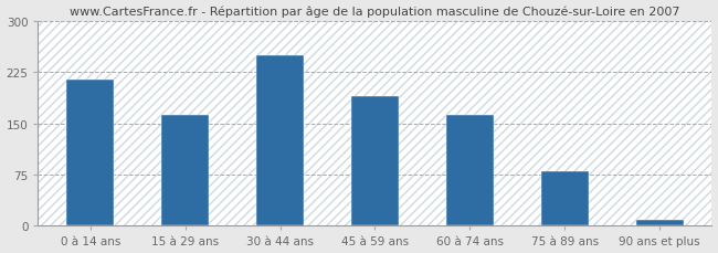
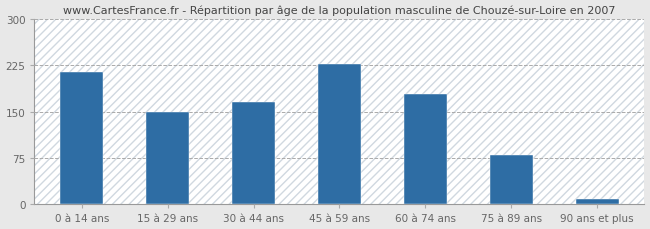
15 à 29 ans: 162 -> 150
30 à 44 ans: 250 -> 165
45 à 59 ans: 190 -> 226
60 à 74 ans: 162 -> 178
